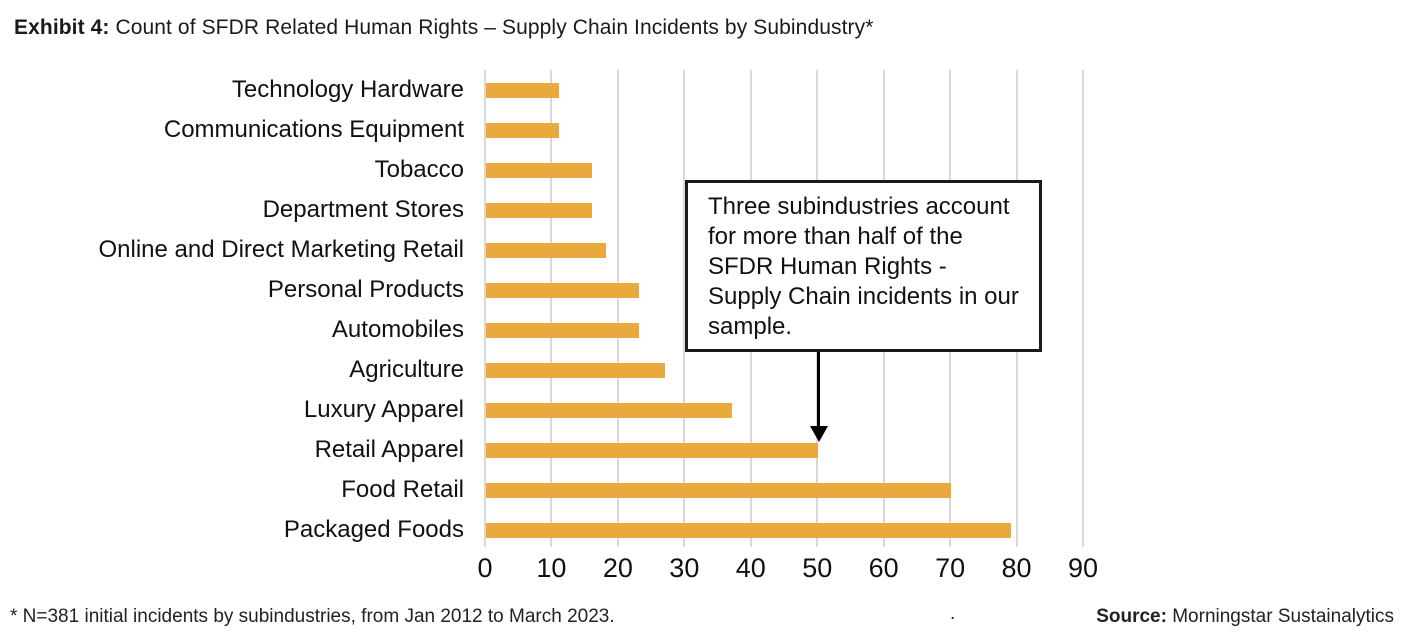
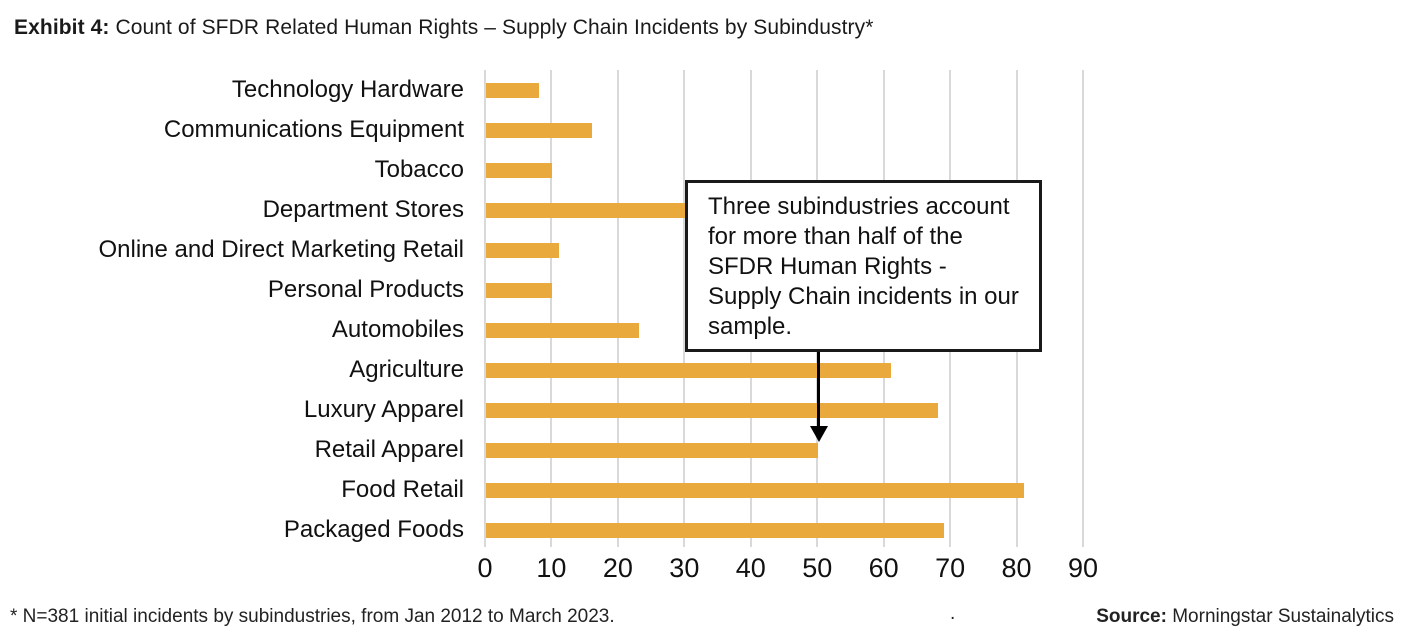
Technology Hardware: 11 -> 8
Communications Equipment: 11 -> 16
Tobacco: 16 -> 10
Department Stores: 16 -> 41
Online and Direct Marketing Retail: 18 -> 11
Personal Products: 23 -> 10
Agriculture: 27 -> 61
Luxury Apparel: 37 -> 68
Food Retail: 70 -> 81
Packaged Foods: 79 -> 69
